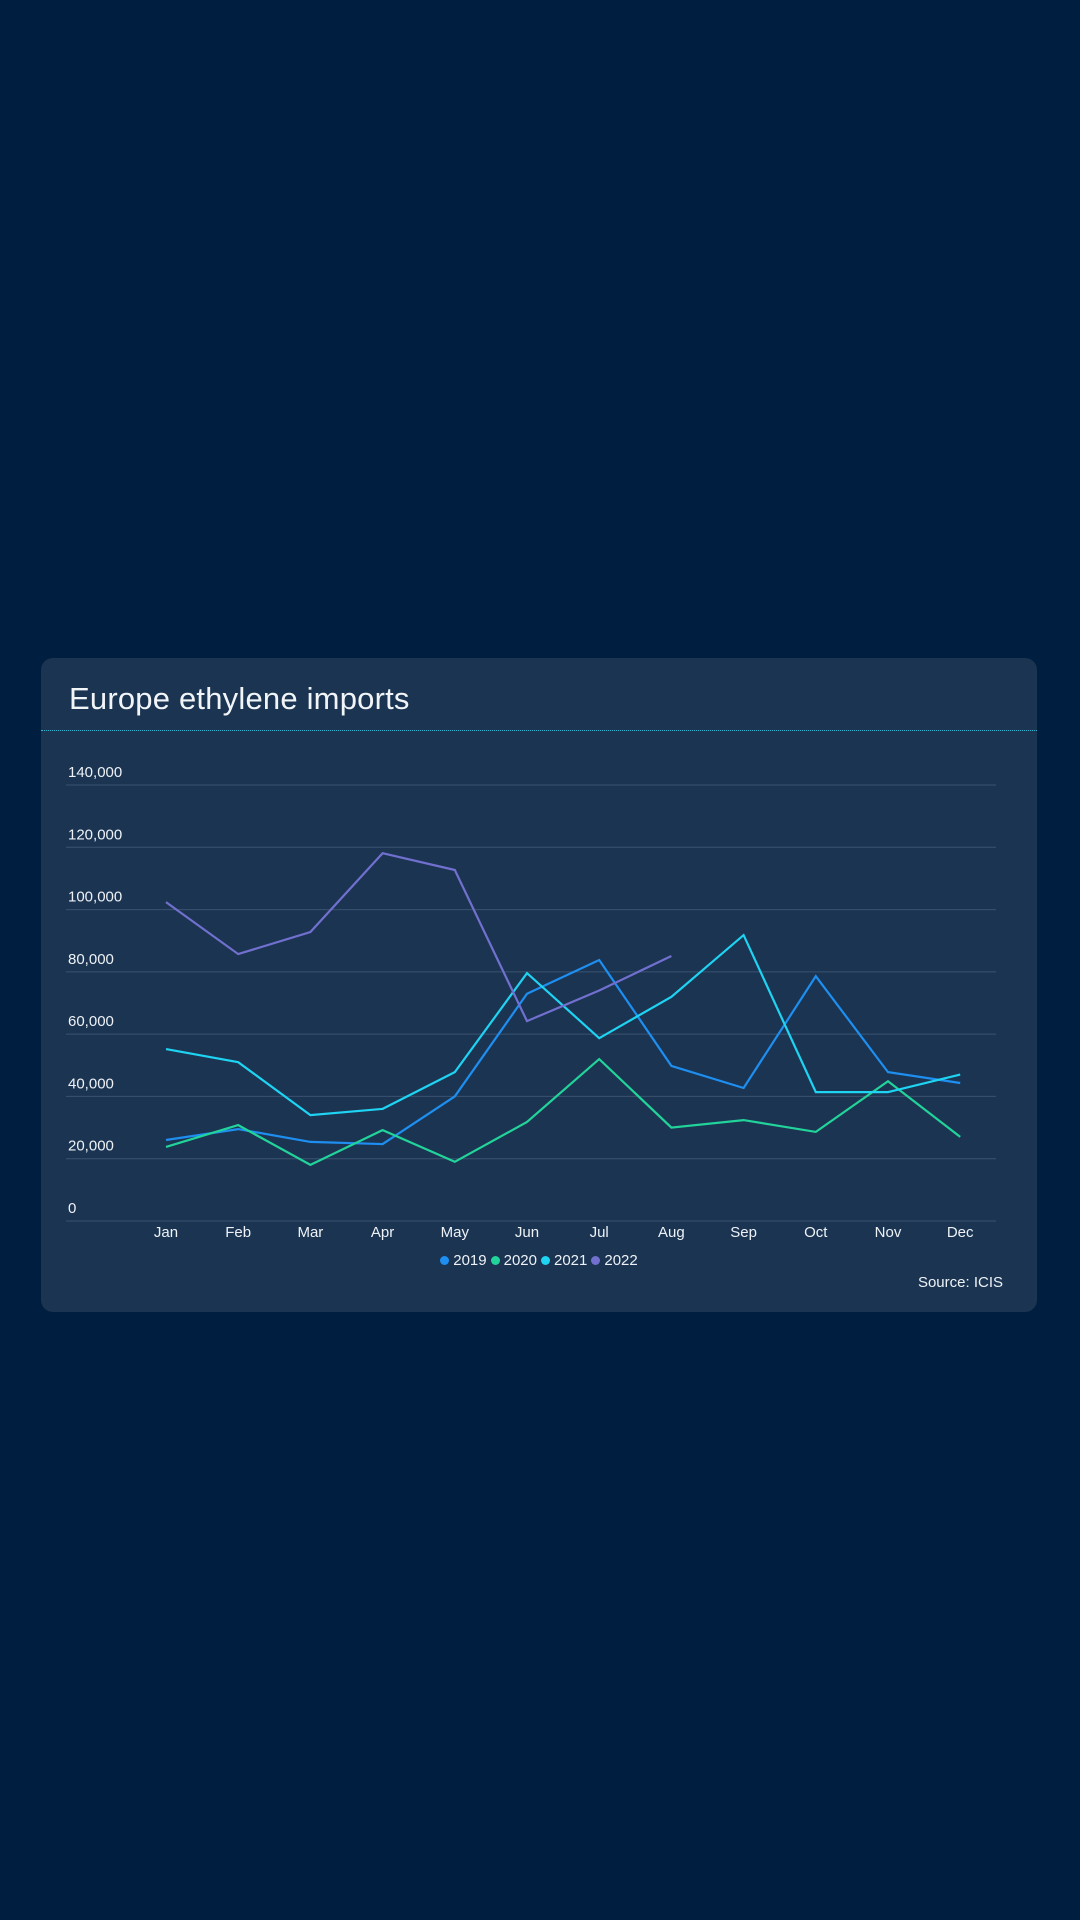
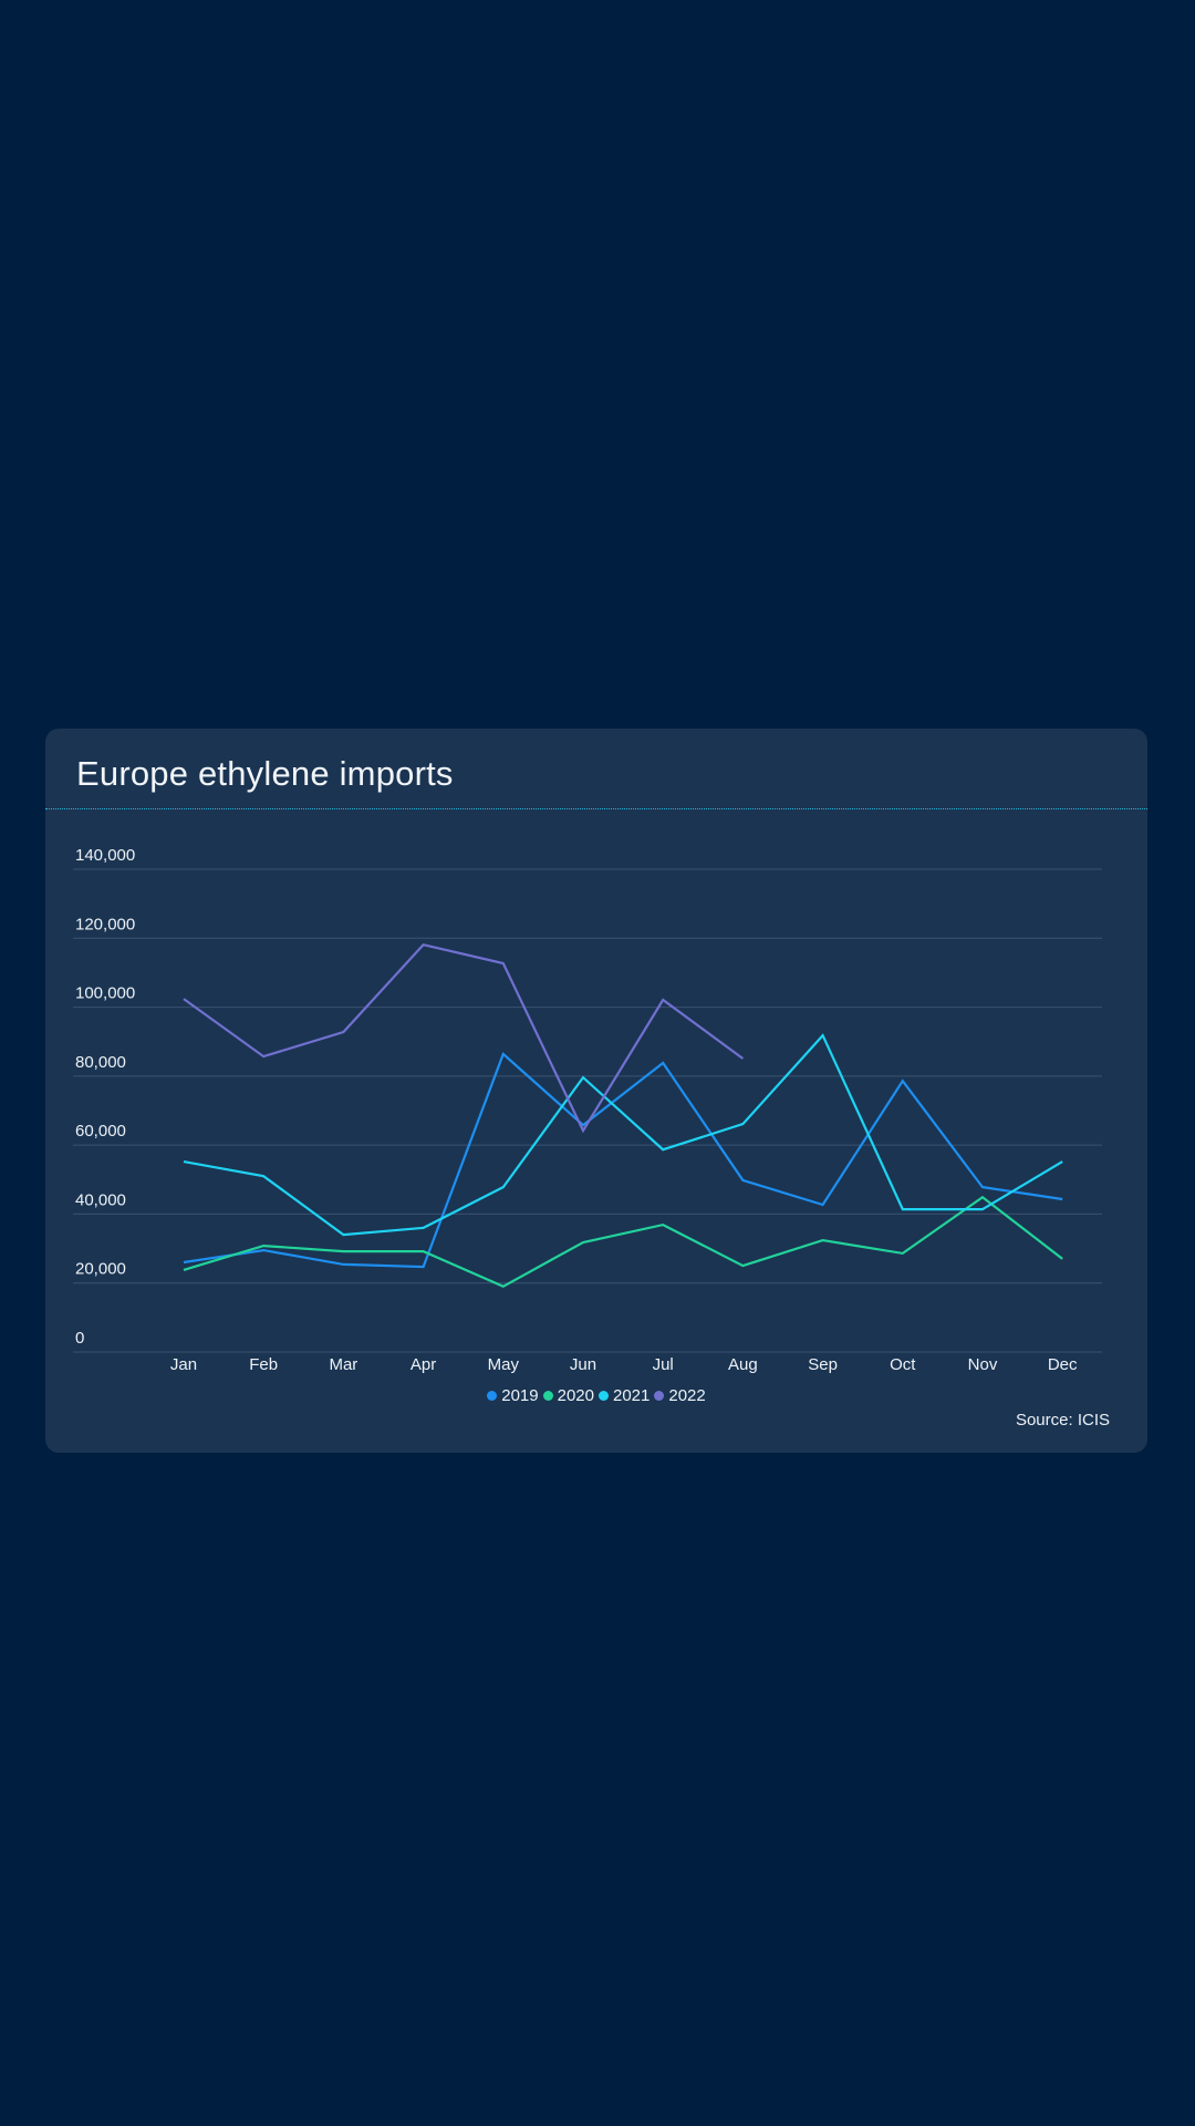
2020/Mar: 18000 -> 29000
2019/May: 40000 -> 86000
2019/Jun: 73000 -> 66000
2020/Jul: 52000 -> 37000
2022/Jul: 74000 -> 102000
2020/Aug: 30000 -> 25000
2021/Aug: 72000 -> 66000
2021/Dec: 47000 -> 55000
